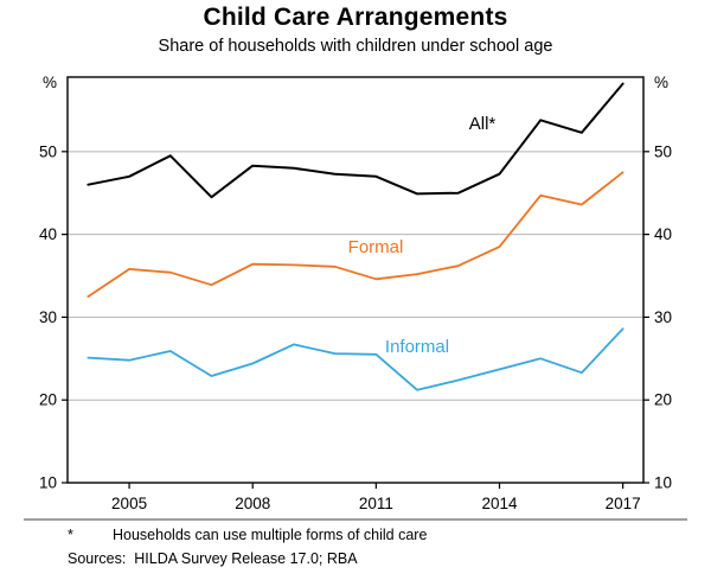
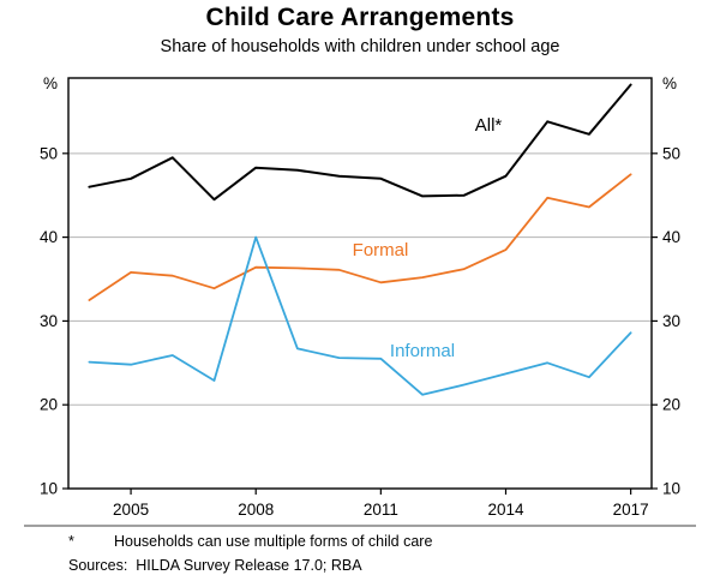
Informal/2008: 24 -> 40
